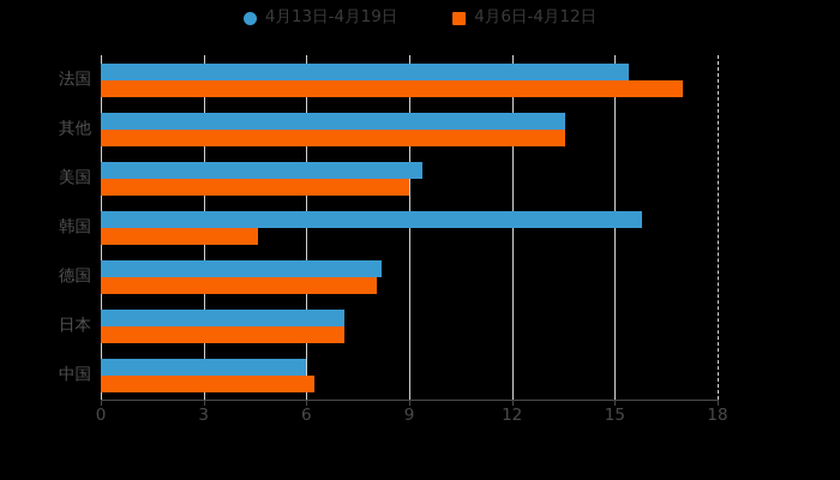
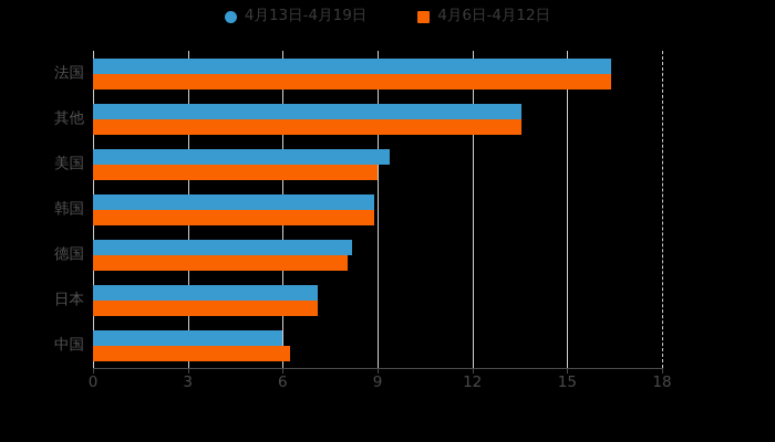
4月13日-4月19日/法国: 15.4 -> 16.4
4月6日-4月12日/法国: 17.0 -> 16.4
4月13日-4月19日/韩国: 15.8 -> 8.9
4月6日-4月12日/韩国: 4.6 -> 8.9
